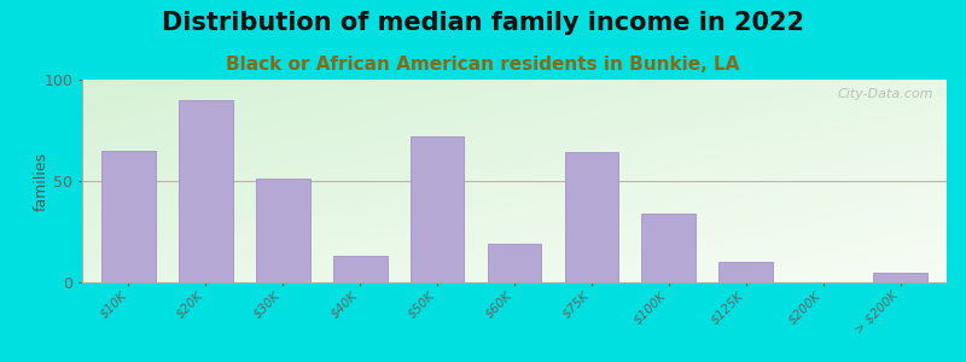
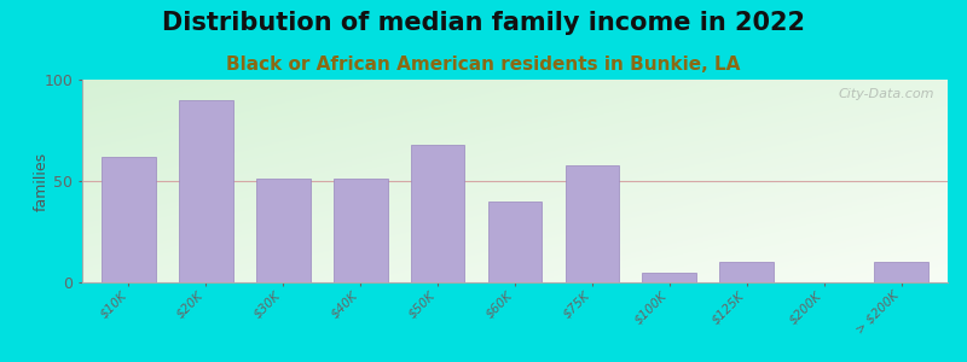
$10K: 65 -> 62
$40K: 13 -> 51
$50K: 72 -> 68
$60K: 19 -> 40
$75K: 64 -> 58
$100K: 34 -> 5
> $200K: 5 -> 10
